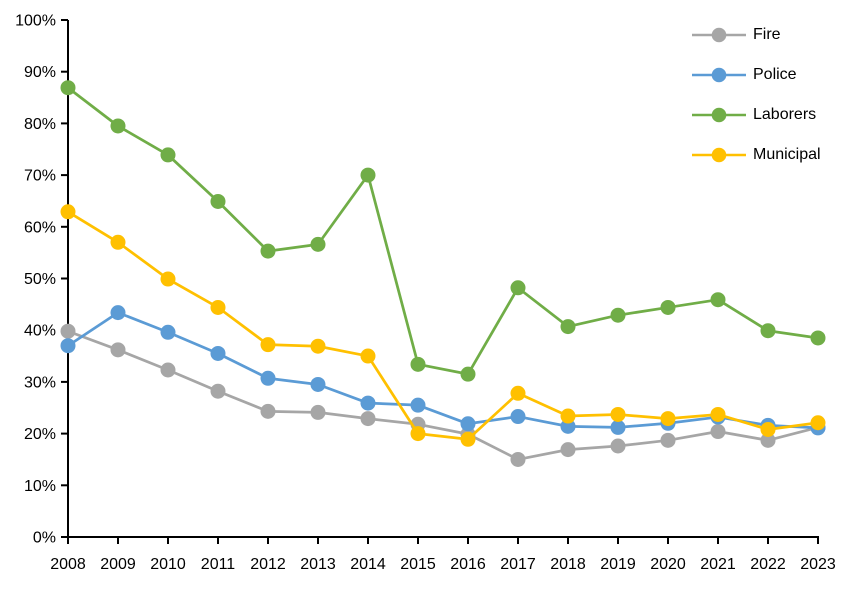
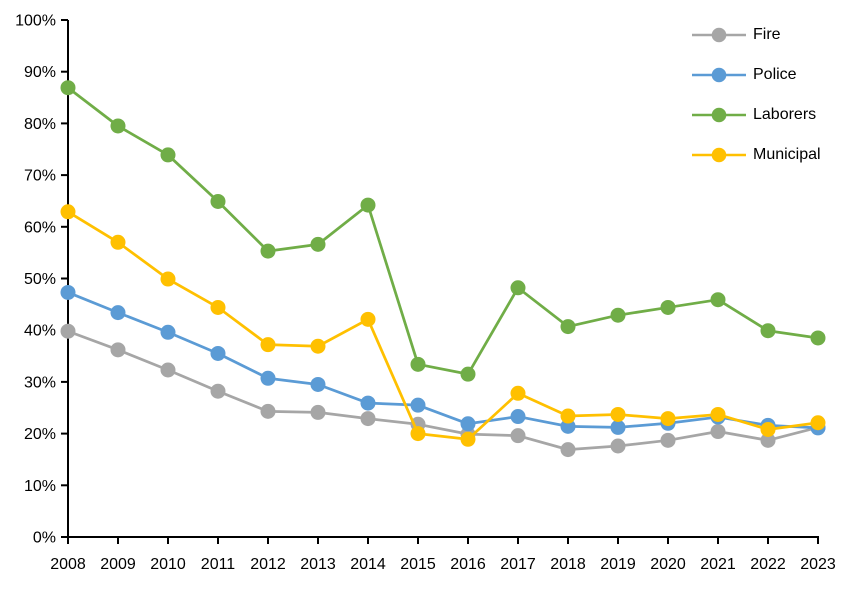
Police/2008: 37% -> 47%
Laborers/2014: 70% -> 64%
Municipal/2014: 35% -> 42%
Fire/2017: 15% -> 20%
